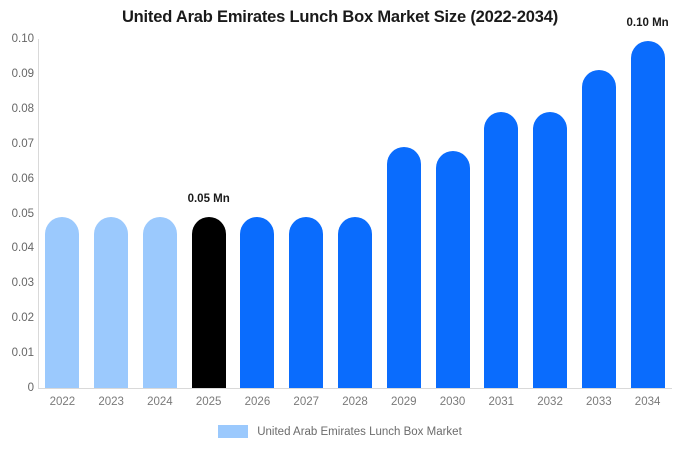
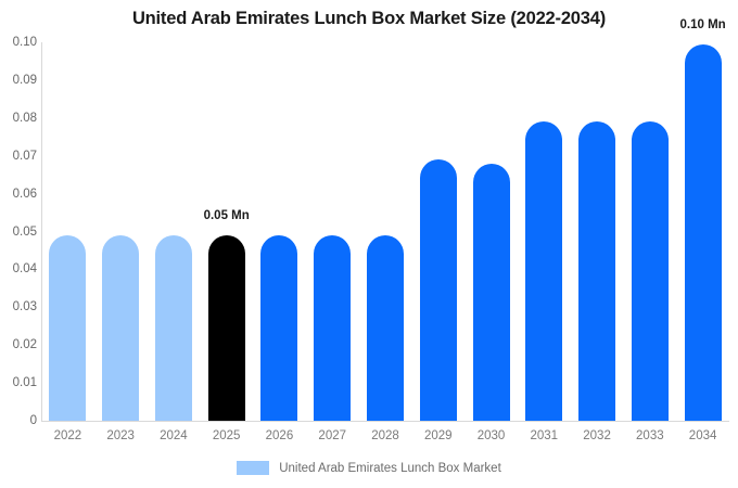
2033: 0.091 -> 0.079
